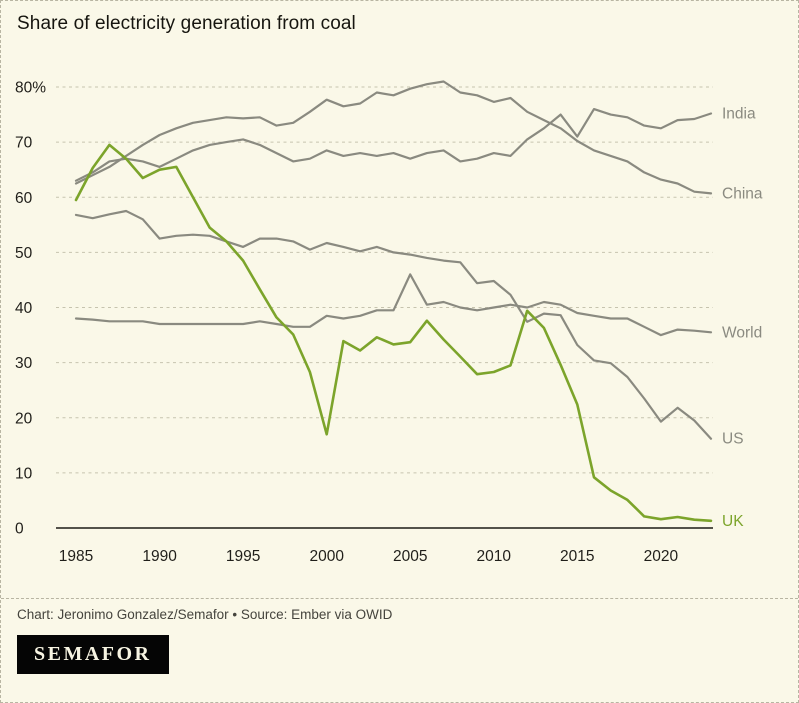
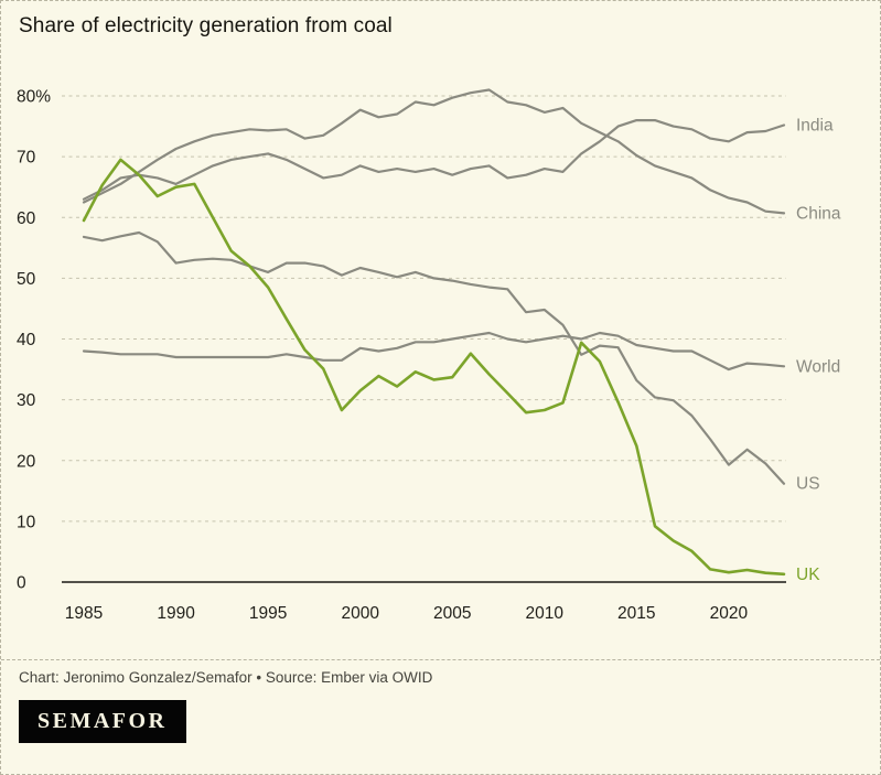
UK/2000: 17% -> 32%
World/2005: 46% -> 40%
India/2015: 71% -> 76%
